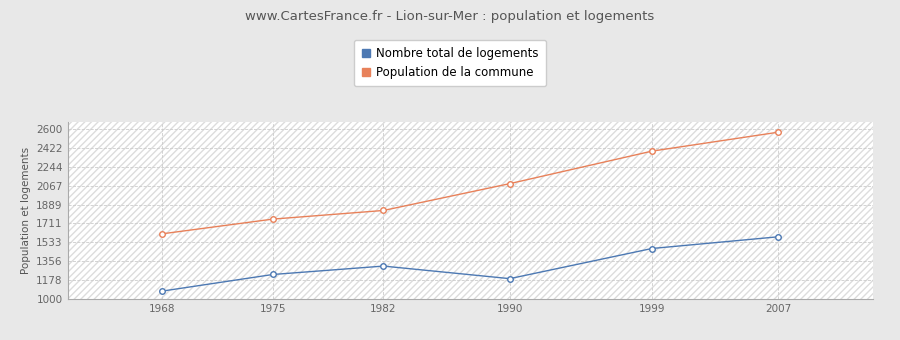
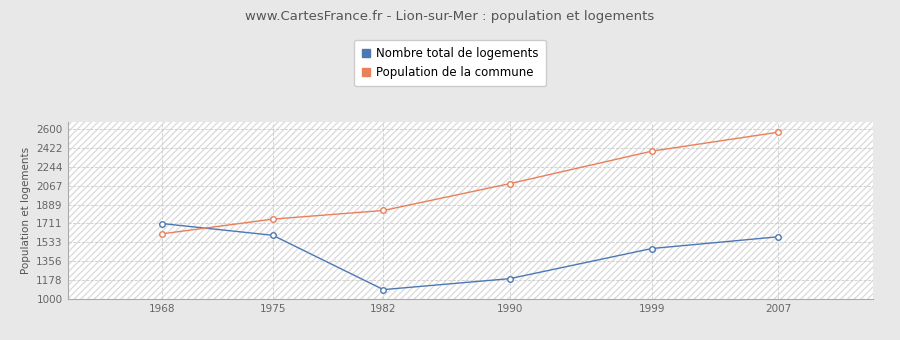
Nombre total de logements/1968: 1080 -> 1710
Nombre total de logements/1975: 1230 -> 1600
Nombre total de logements/1982: 1310 -> 1090
